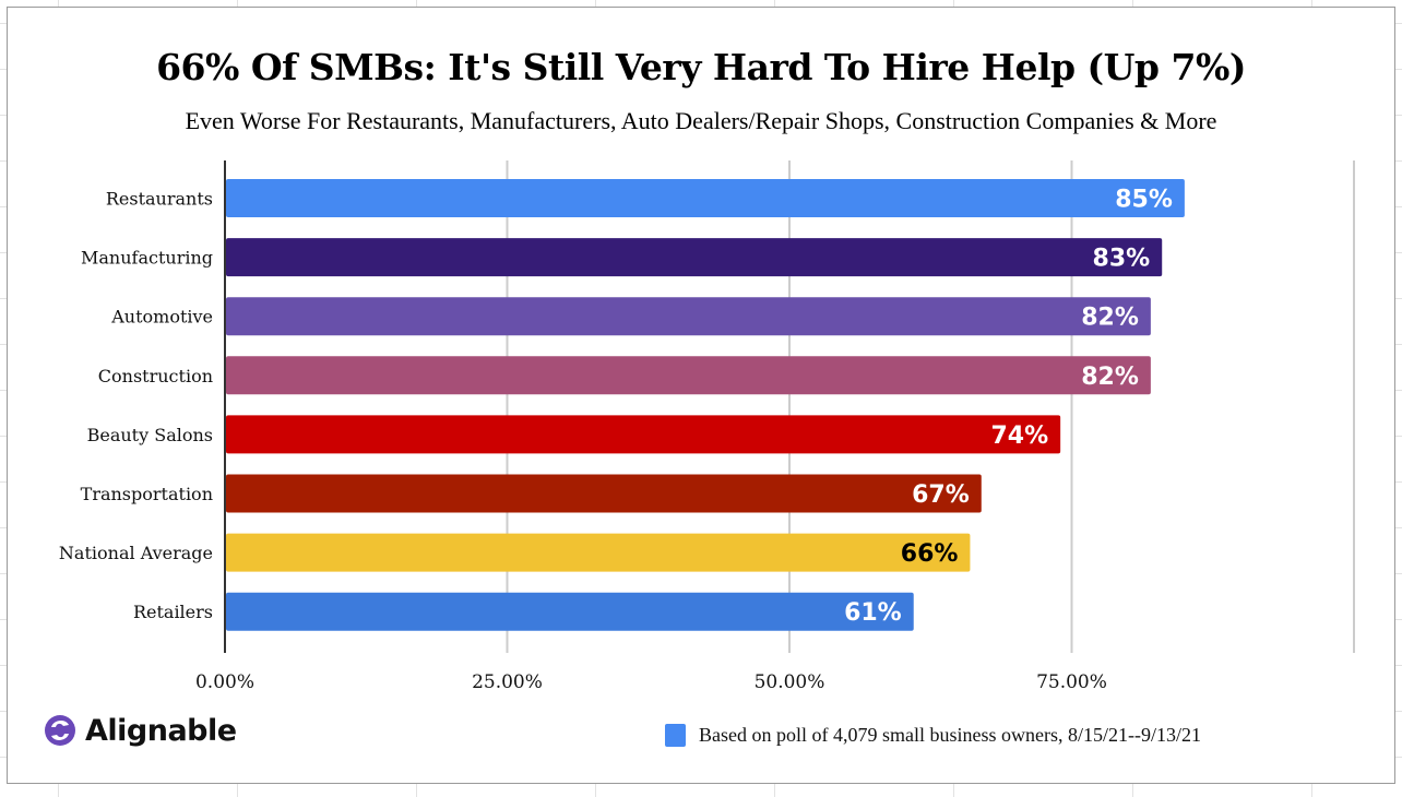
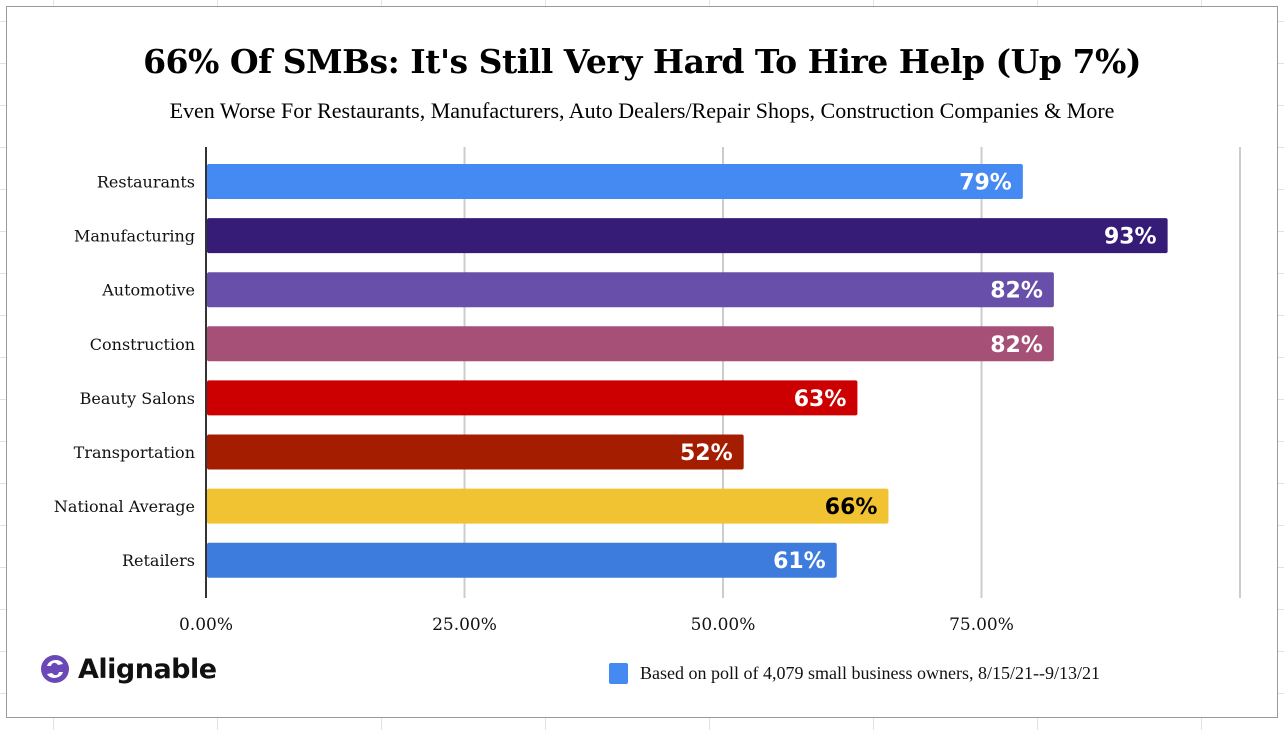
Restaurants: 85% -> 79%
Manufacturing: 83% -> 93%
Beauty Salons: 74% -> 63%
Transportation: 67% -> 52%
